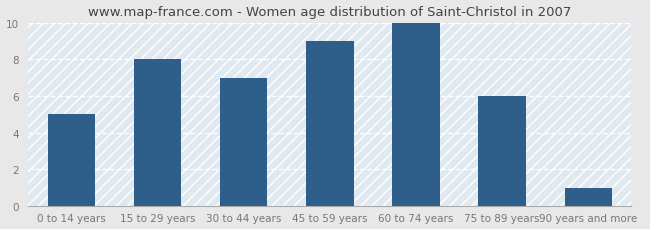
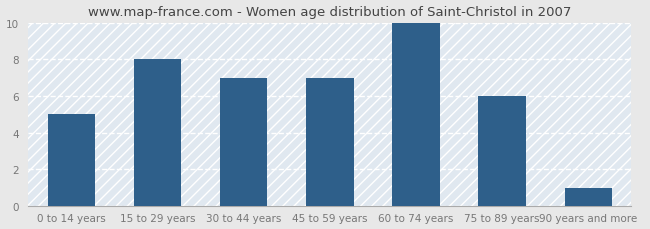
45 to 59 years: 9 -> 7
